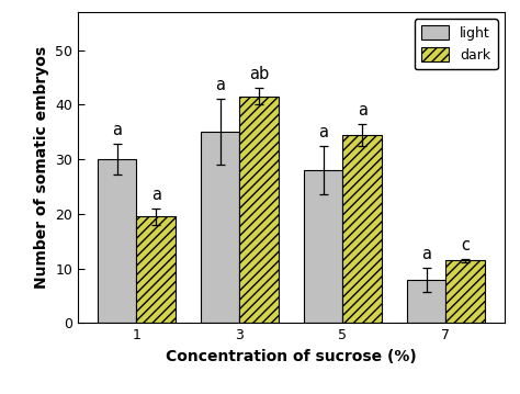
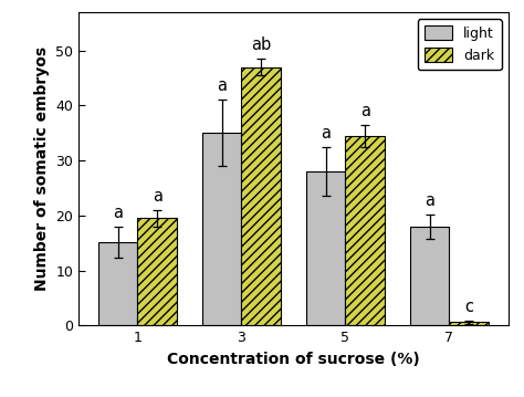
light/1: 30.0 -> 15.2
dark/3: 41.5 -> 47.0
light/7: 8.0 -> 18.0
dark/7: 11.5 -> 0.6
